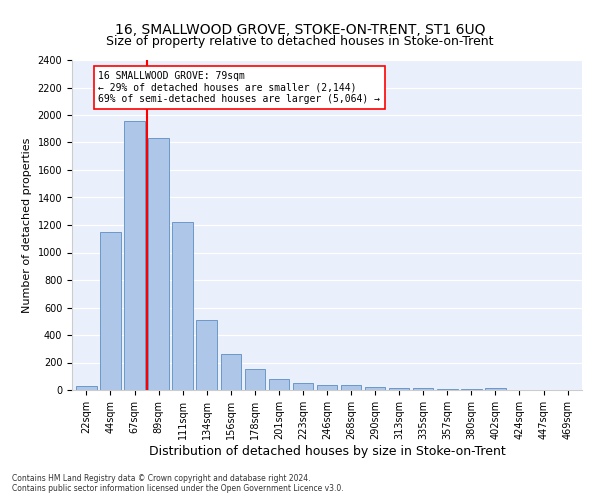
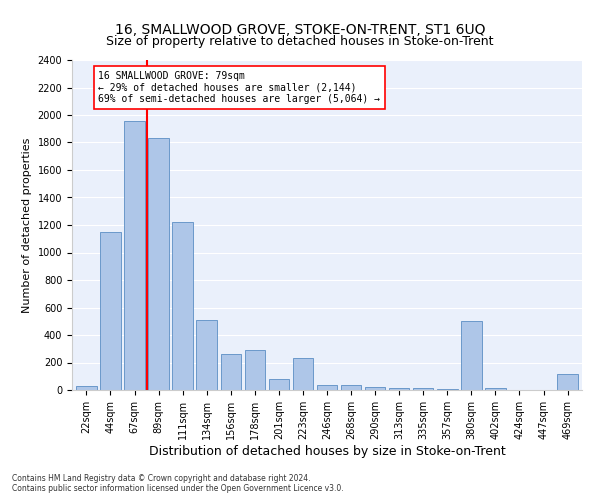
178sqm: 150 -> 290
223sqm: 50 -> 230
380sqm: 0 -> 500
469sqm: 0 -> 120
